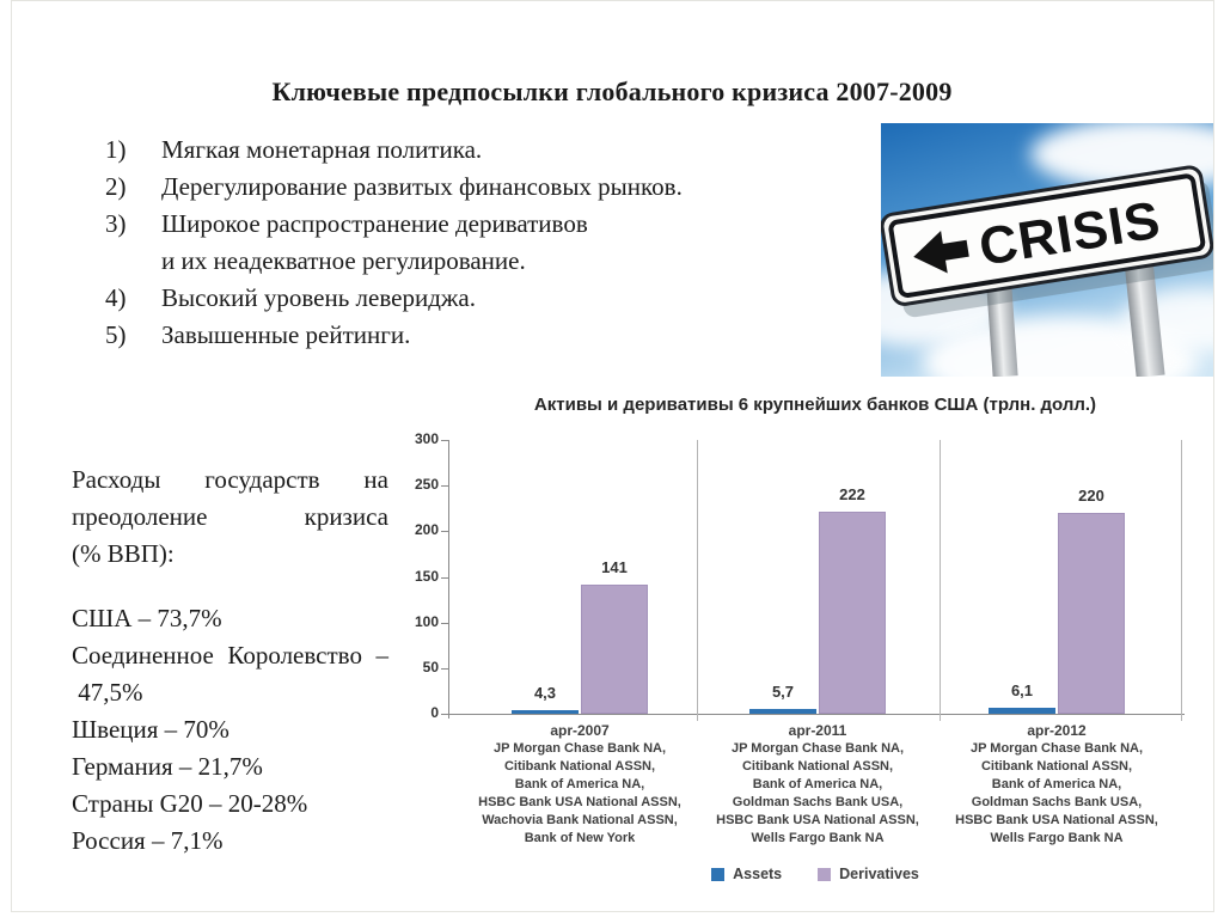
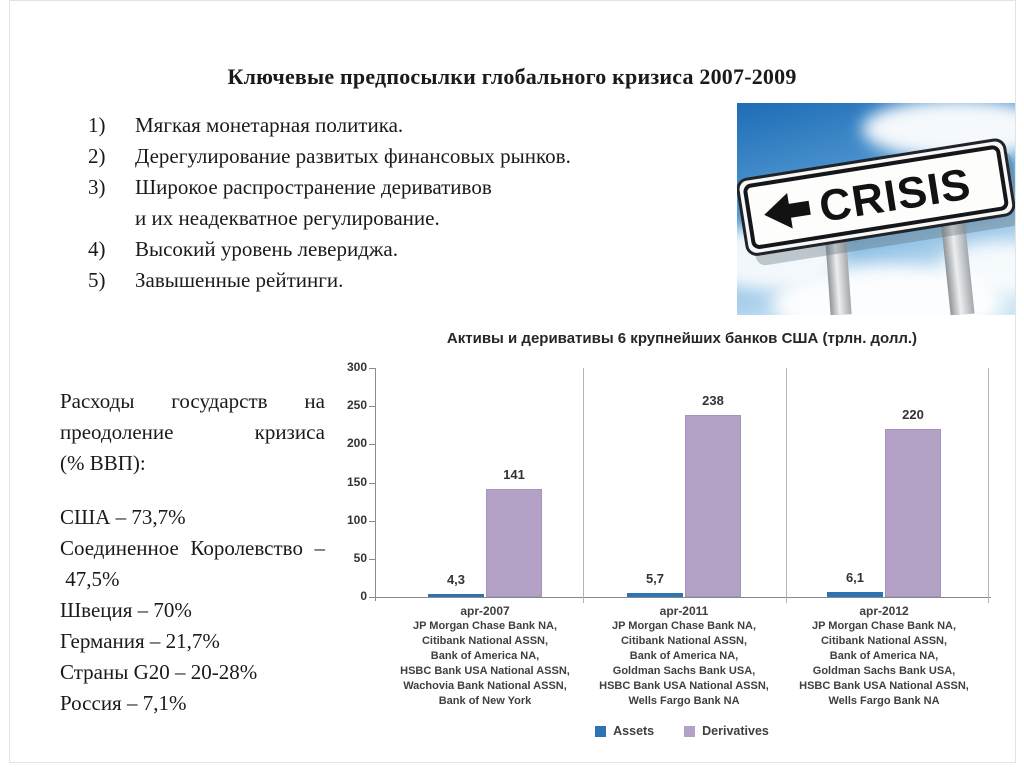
Derivatives/apr-2011: 222 -> 238
